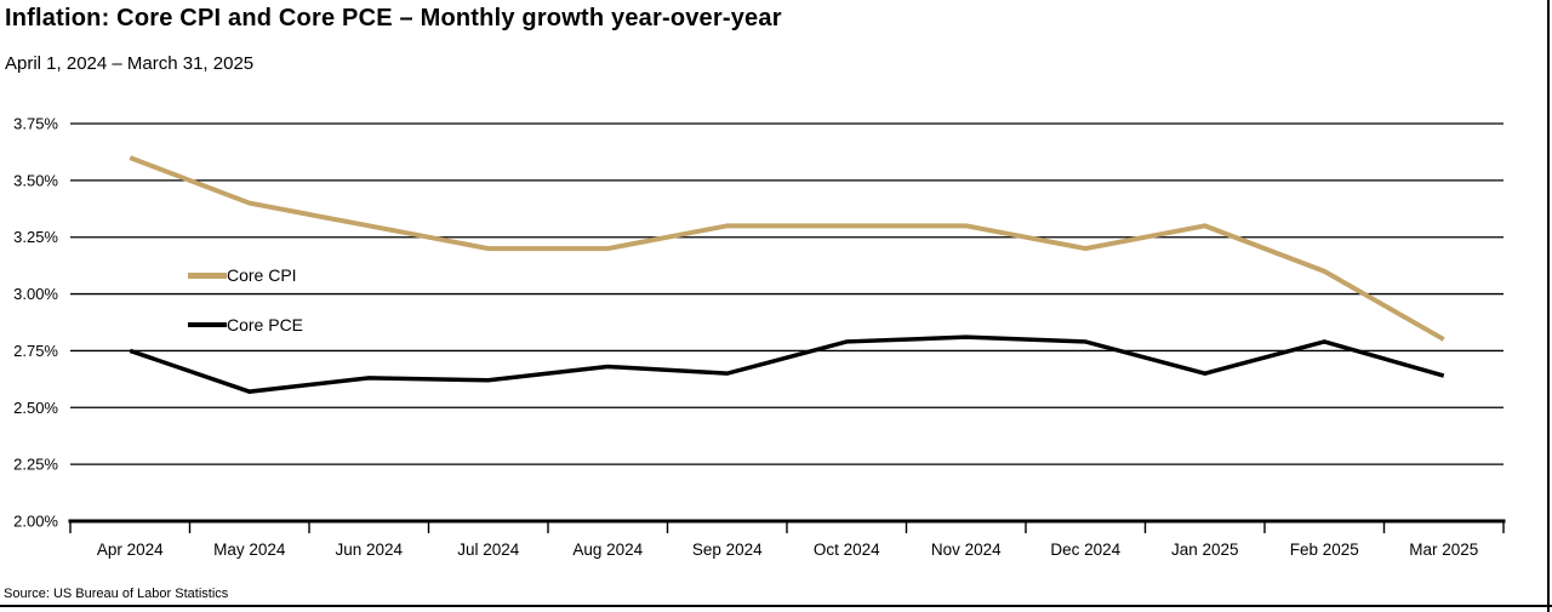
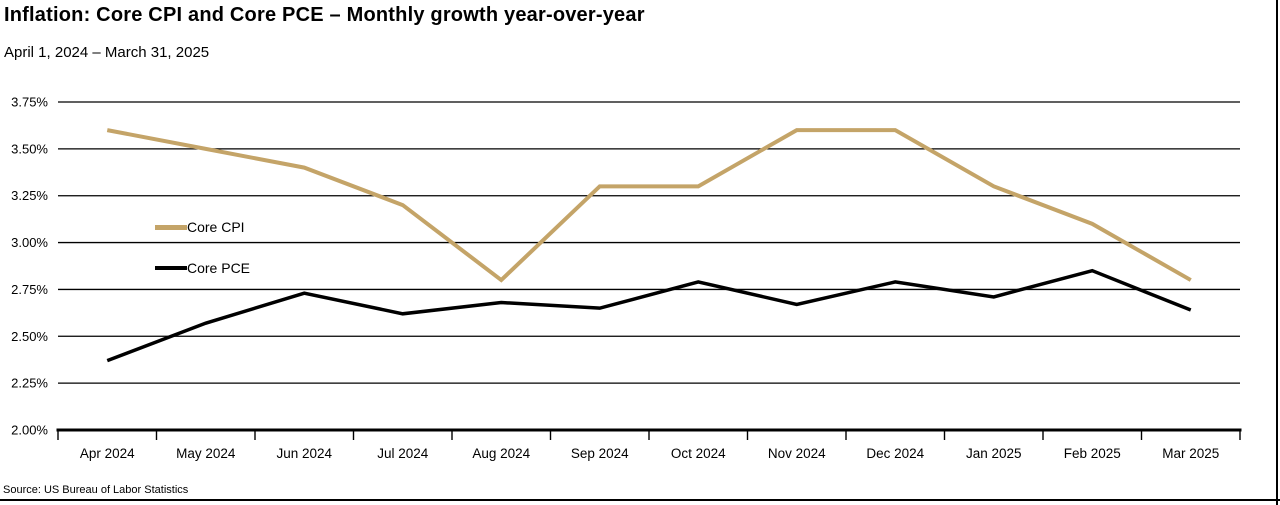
Core PCE/Apr 2024: 2.75% -> 2.37%
Core CPI/May 2024: 3.4% -> 3.5%
Core CPI/Jun 2024: 3.3% -> 3.4%
Core PCE/Jun 2024: 2.63% -> 2.73%
Core CPI/Aug 2024: 3.2% -> 2.8%
Core CPI/Nov 2024: 3.3% -> 3.6%
Core PCE/Nov 2024: 2.81% -> 2.67%
Core CPI/Dec 2024: 3.2% -> 3.6%
Core PCE/Jan 2025: 2.65% -> 2.71%
Core PCE/Feb 2025: 2.79% -> 2.85%
